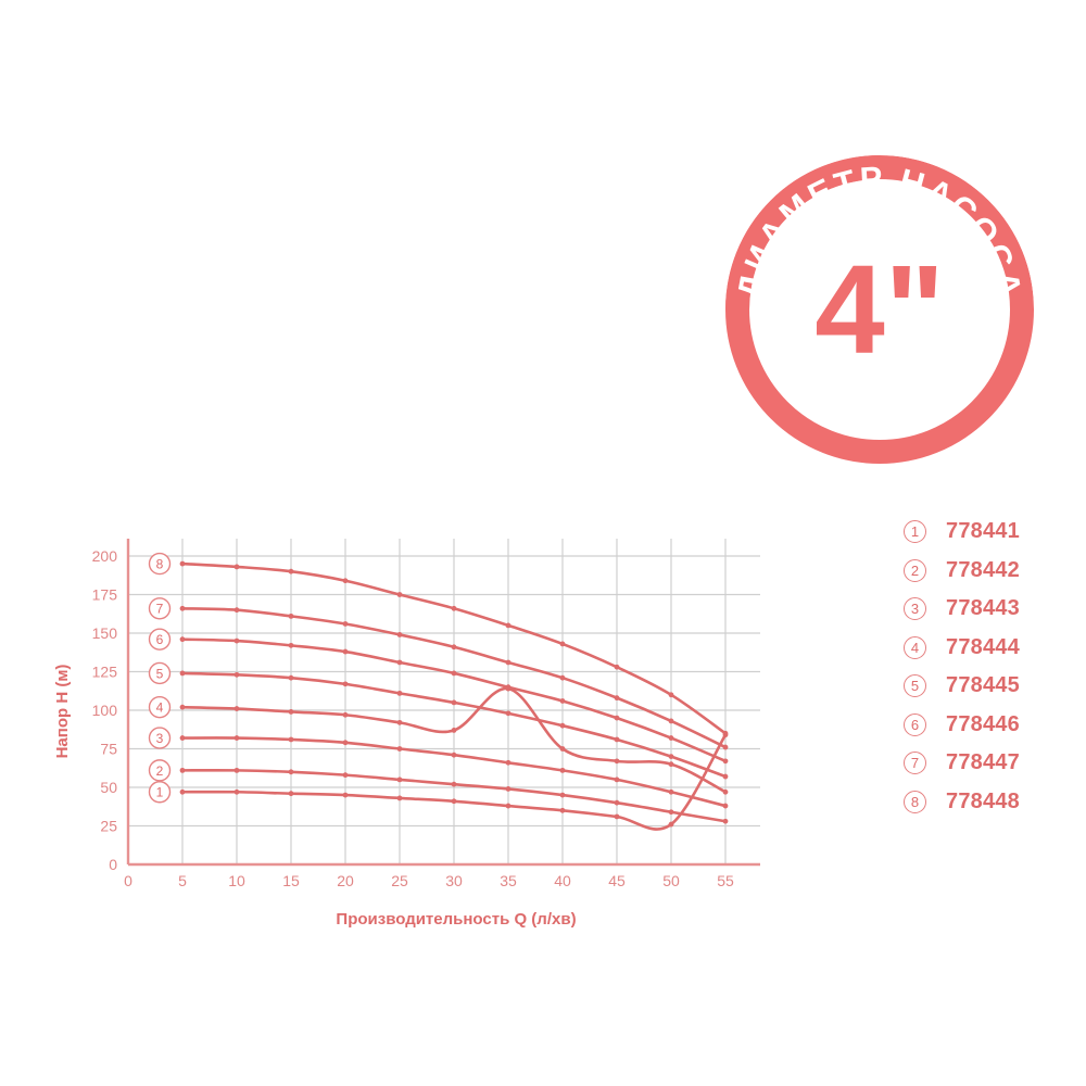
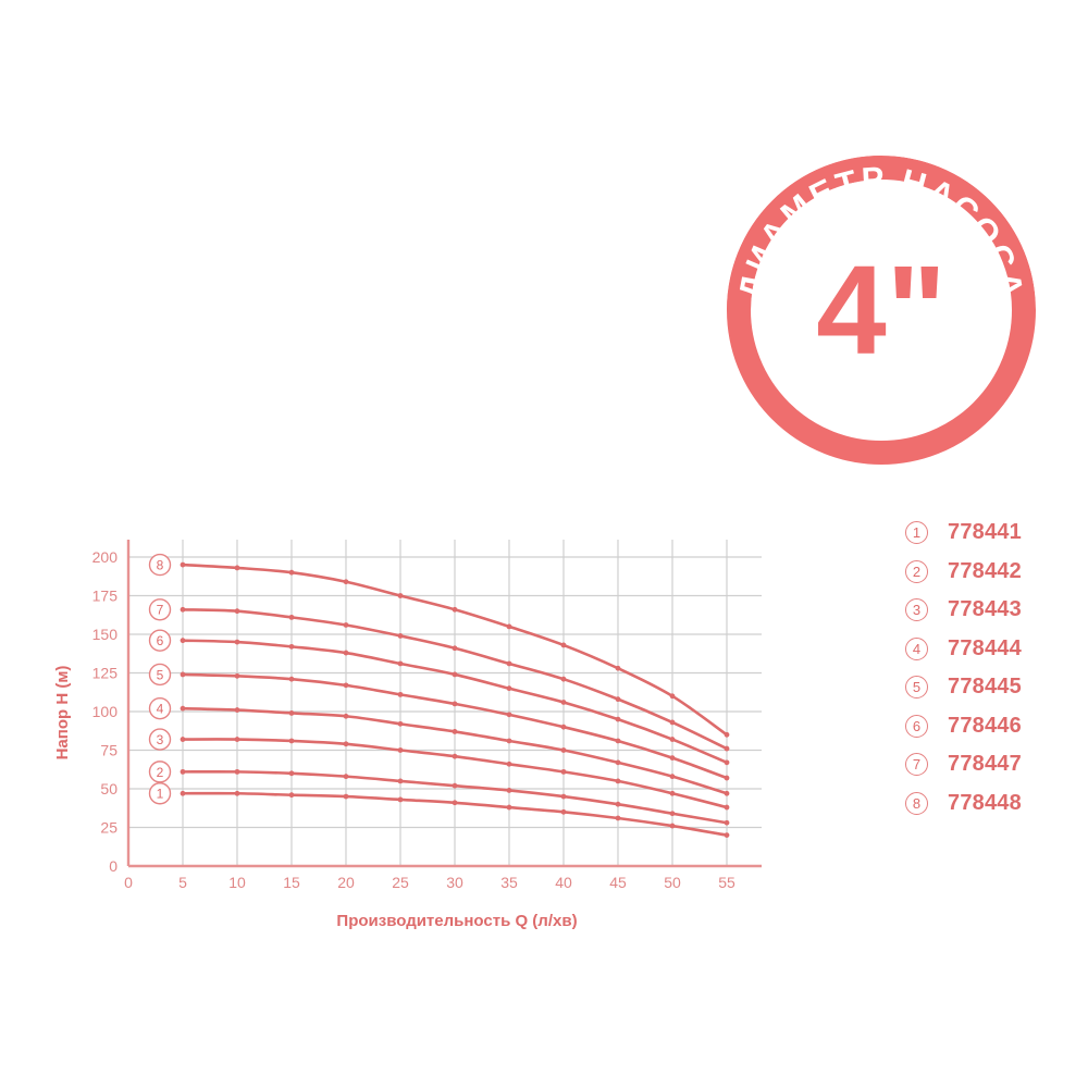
778444/35: 114 -> 81
778444/50: 65 -> 58
778441/55: 84 -> 20
